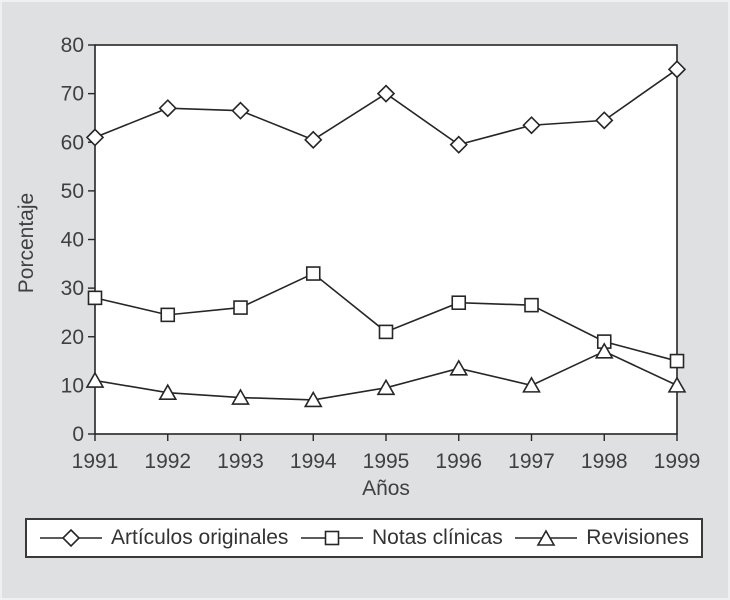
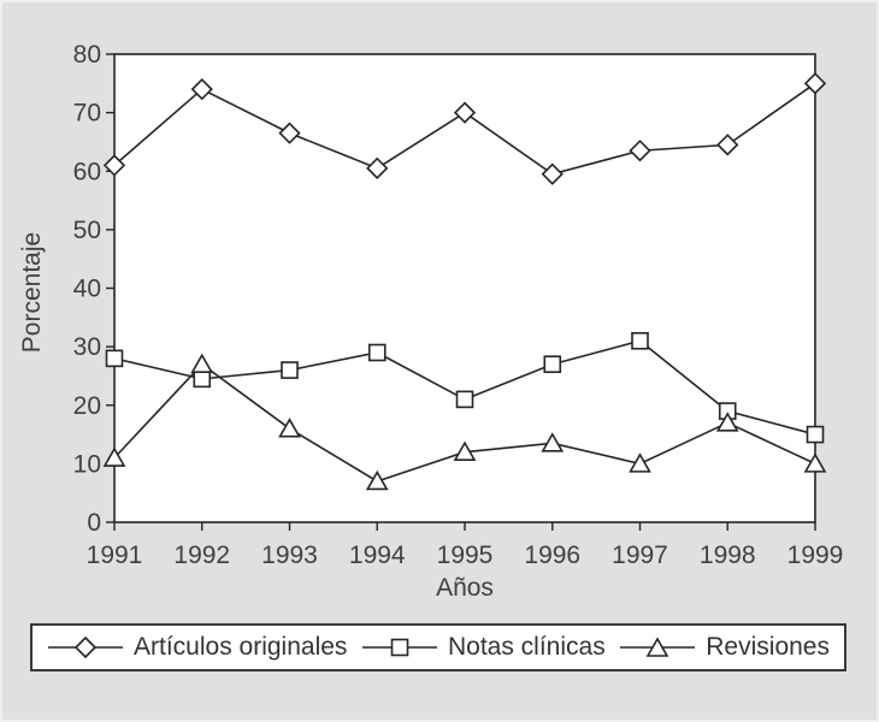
Artículos originales/1992: 67 -> 74
Revisiones/1992: 8 -> 27
Revisiones/1993: 8 -> 16
Notas clínicas/1994: 33 -> 29
Revisiones/1995: 10 -> 12
Notas clínicas/1997: 26 -> 31
